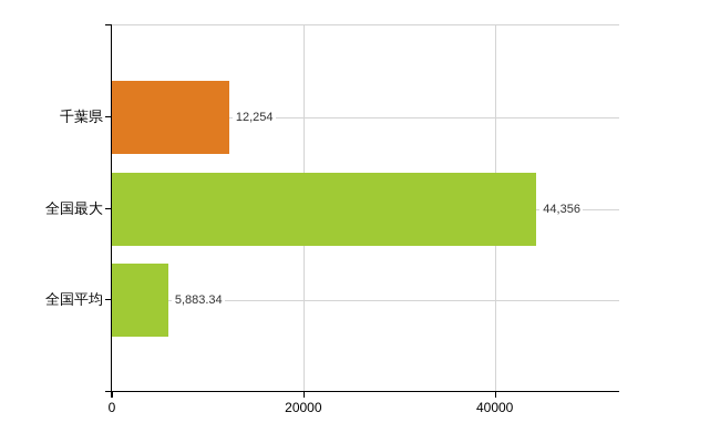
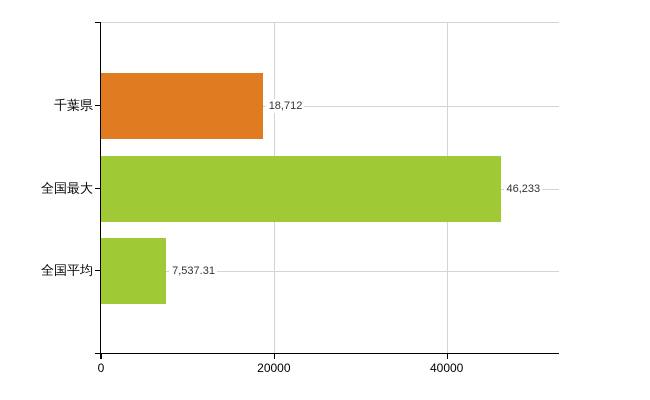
千葉県: 12,254 -> 18,712
全国最大: 44,356 -> 46,233
全国平均: 5,883.34 -> 7,537.31
